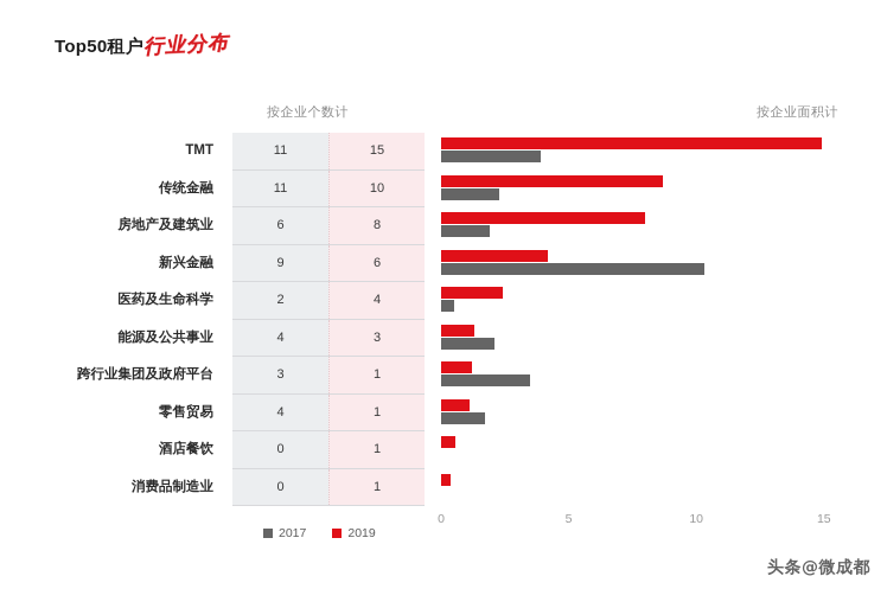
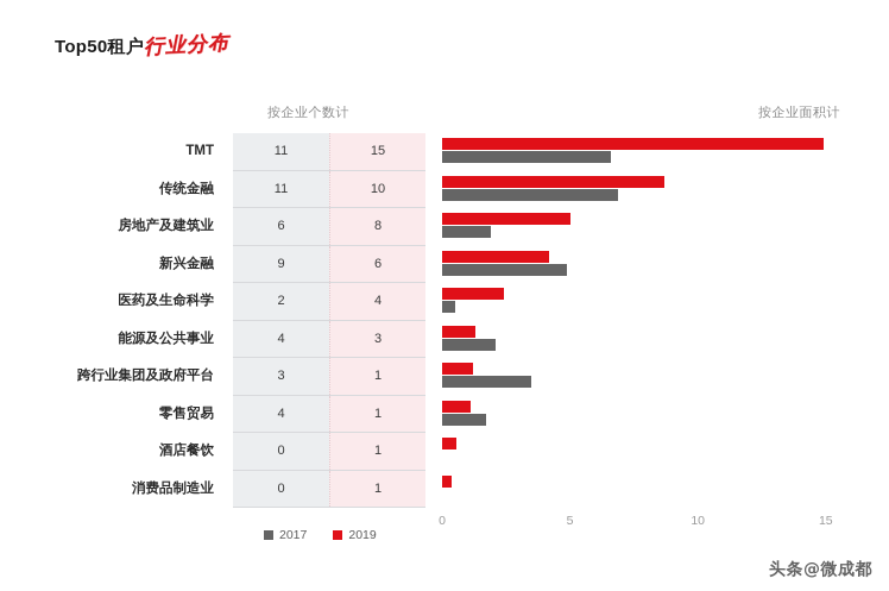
2017/TMT: 3.9 -> 6.6
2017/传统金融: 2.3 -> 6.9
2019/房地产及建筑业: 8.0 -> 5.0
2017/新兴金融: 10.3 -> 4.9
